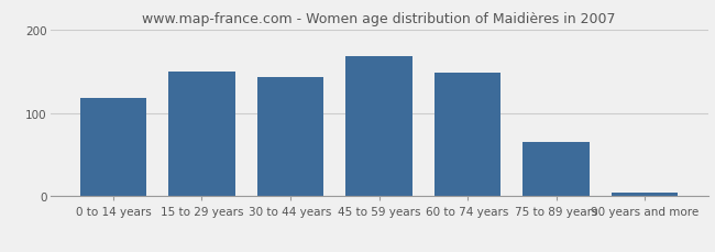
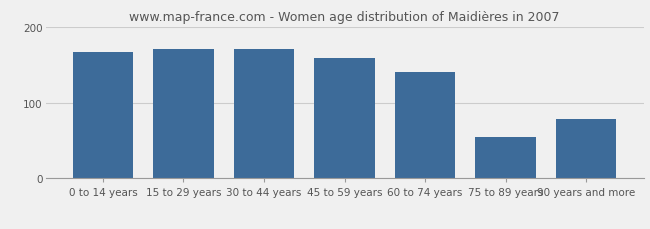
0 to 14 years: 118 -> 166
15 to 29 years: 150 -> 170
30 to 44 years: 143 -> 170
45 to 59 years: 168 -> 158
60 to 74 years: 148 -> 140
75 to 89 years: 65 -> 54
90 years and more: 5 -> 78
